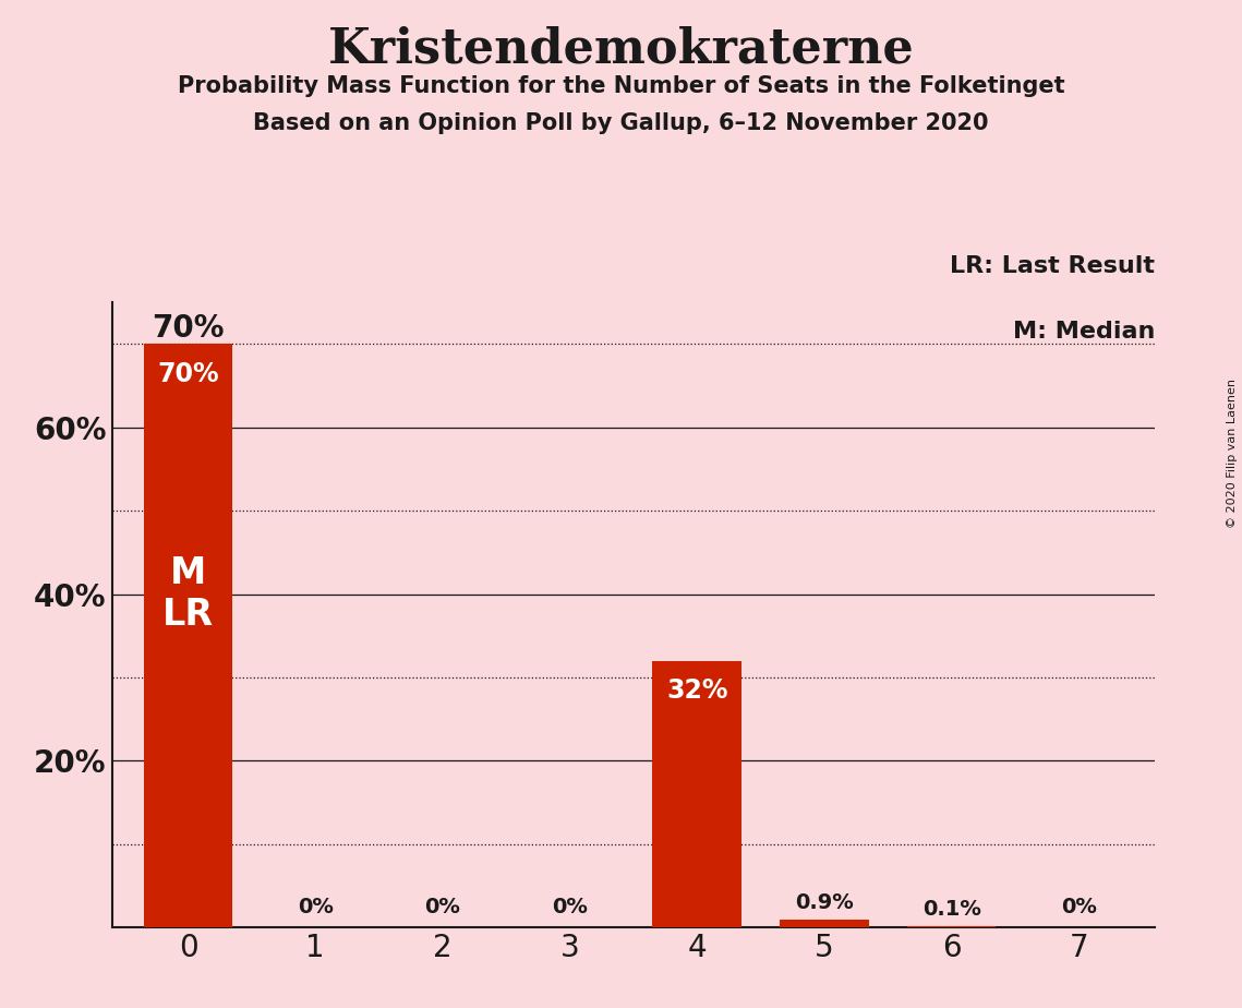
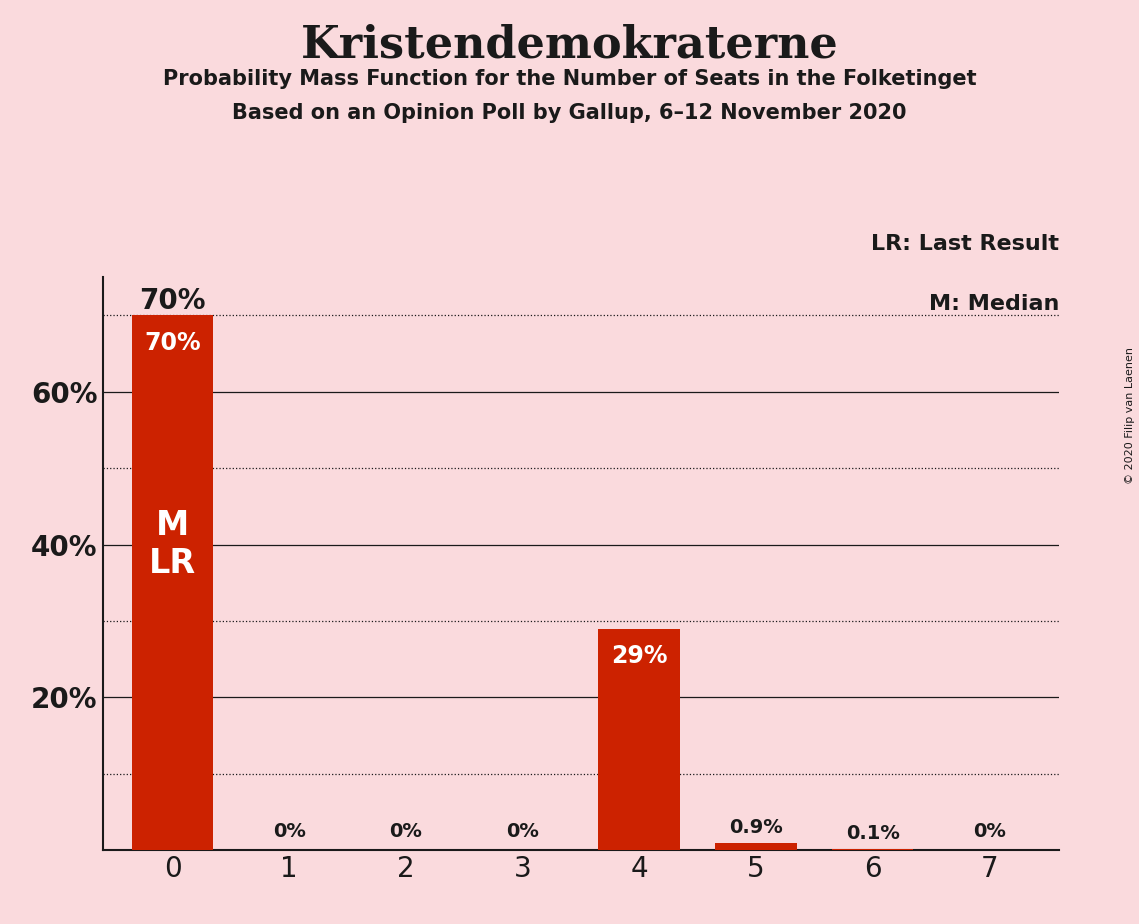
4: 32% -> 29%
